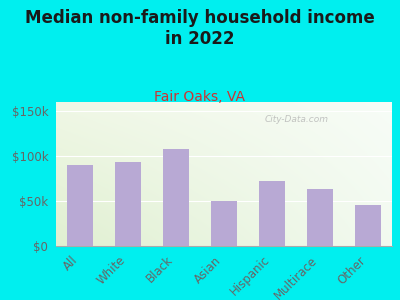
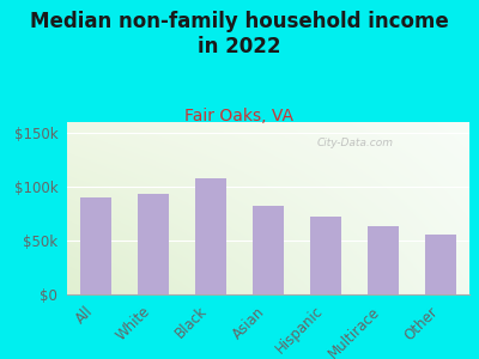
Asian: $50k -> $82k
Other: $46k -> $56k
